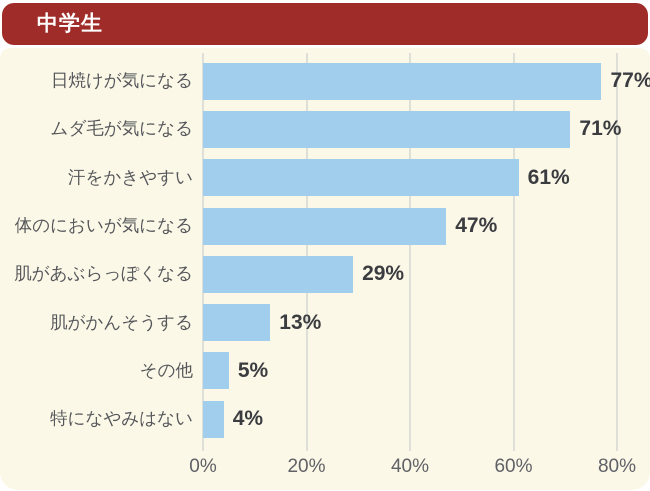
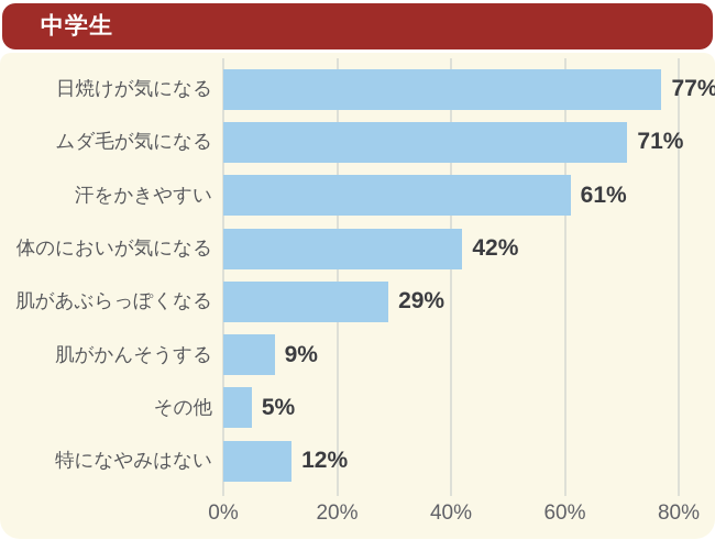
体のにおいが気になる: 47% -> 42%
肌がかんそうする: 13% -> 9%
特になやみはない: 4% -> 12%
